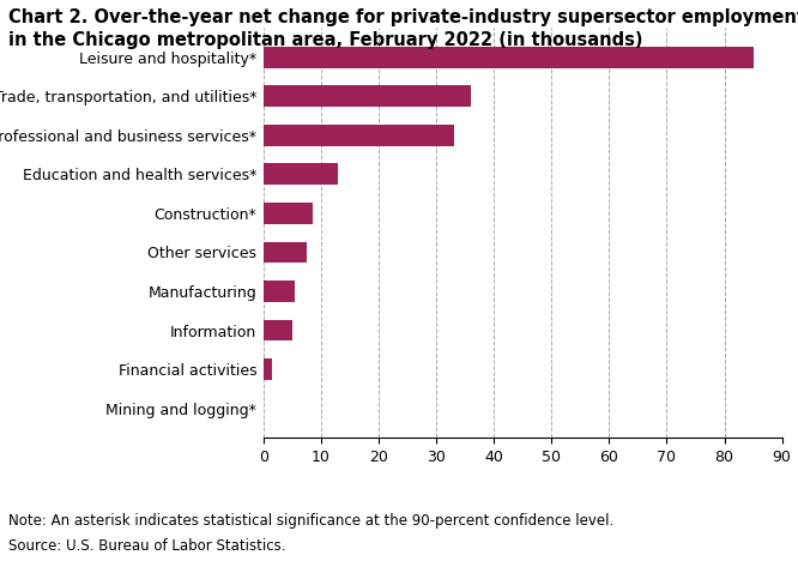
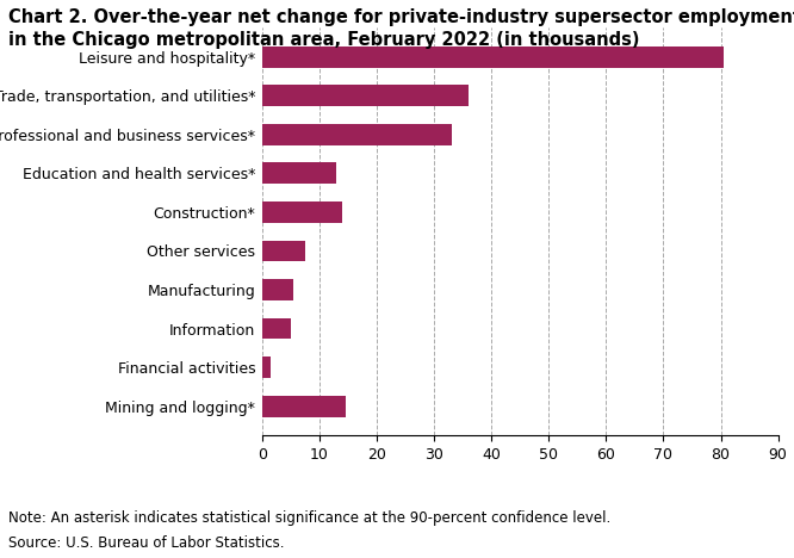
Leisure and hospitality*: 85.0 -> 80.5
Construction*: 8.5 -> 14.0
Mining and logging*: 0.1 -> 14.5
